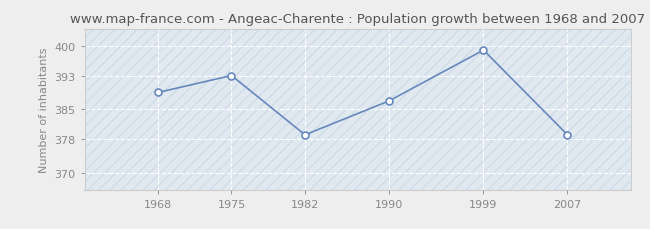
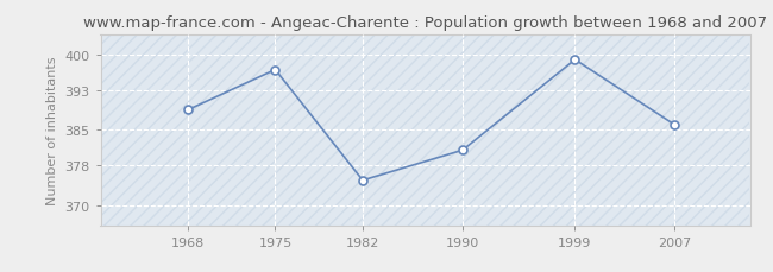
1975: 393 -> 397
1982: 379 -> 375
1990: 387 -> 381
2007: 379 -> 386
